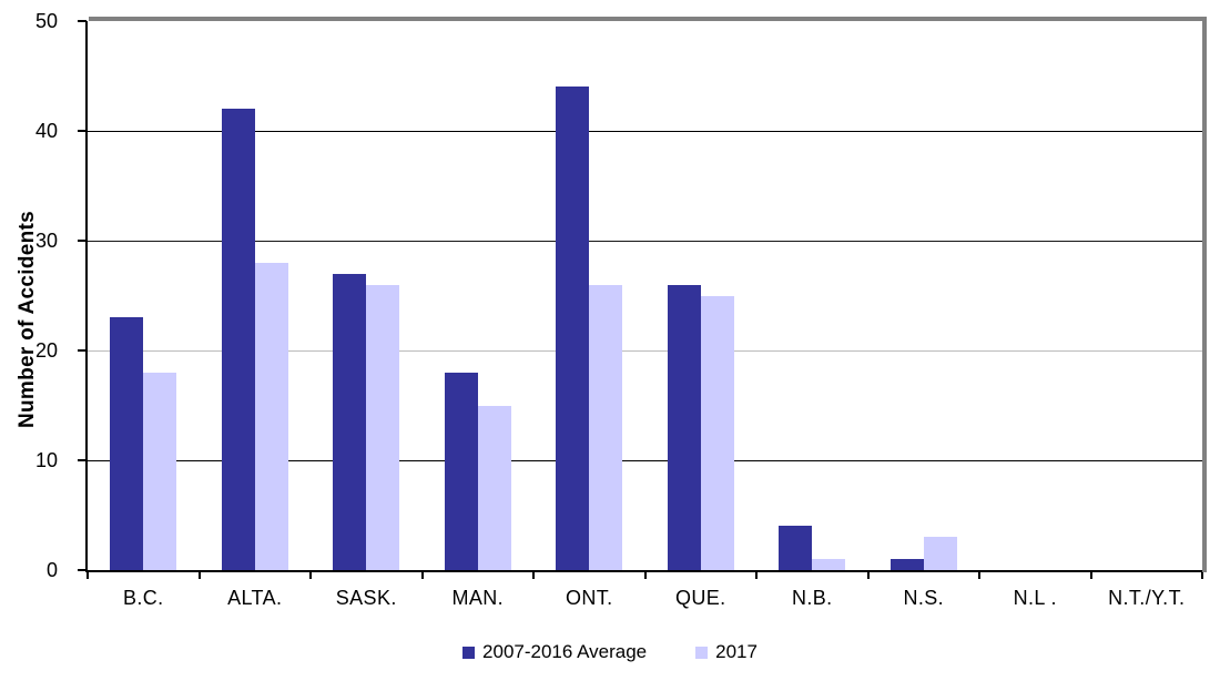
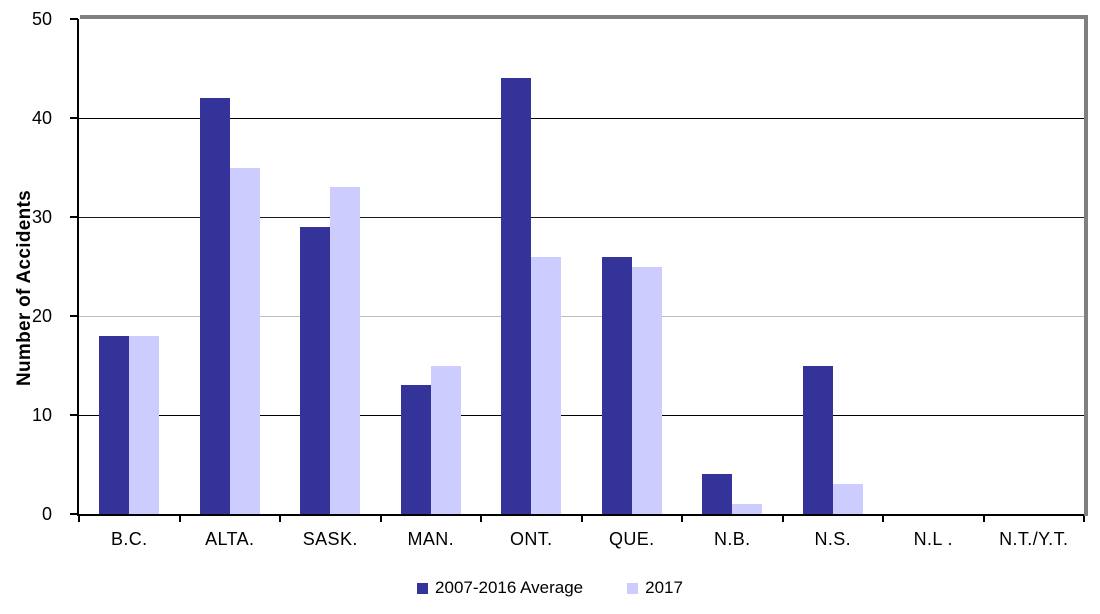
2007-2016 Average/B.C.: 23 -> 18
2017/ALTA.: 28 -> 35
2007-2016 Average/SASK.: 27 -> 29
2017/SASK.: 26 -> 33
2007-2016 Average/MAN.: 18 -> 13
2007-2016 Average/N.S.: 1 -> 15
